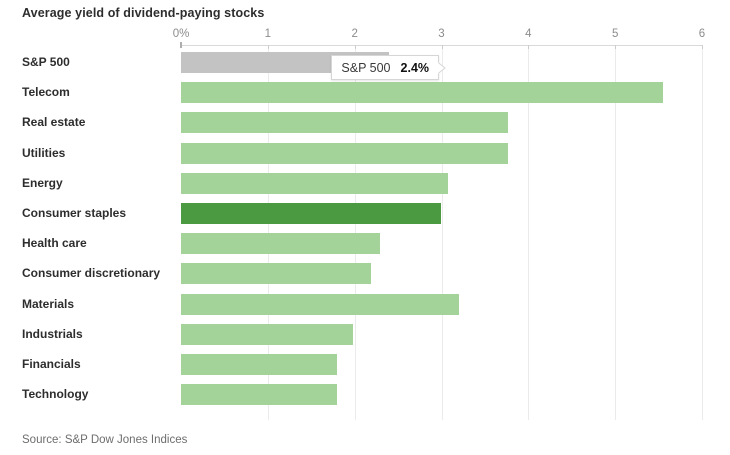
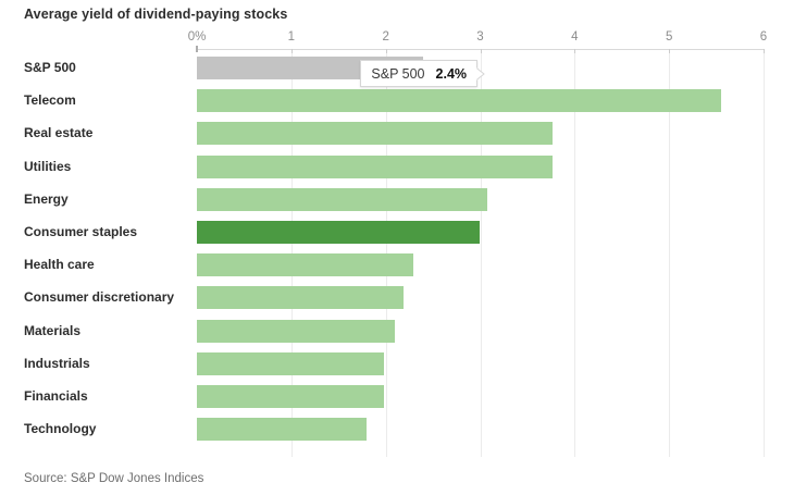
Materials: 3.2 -> 2.1
Financials: 1.8 -> 2.0
